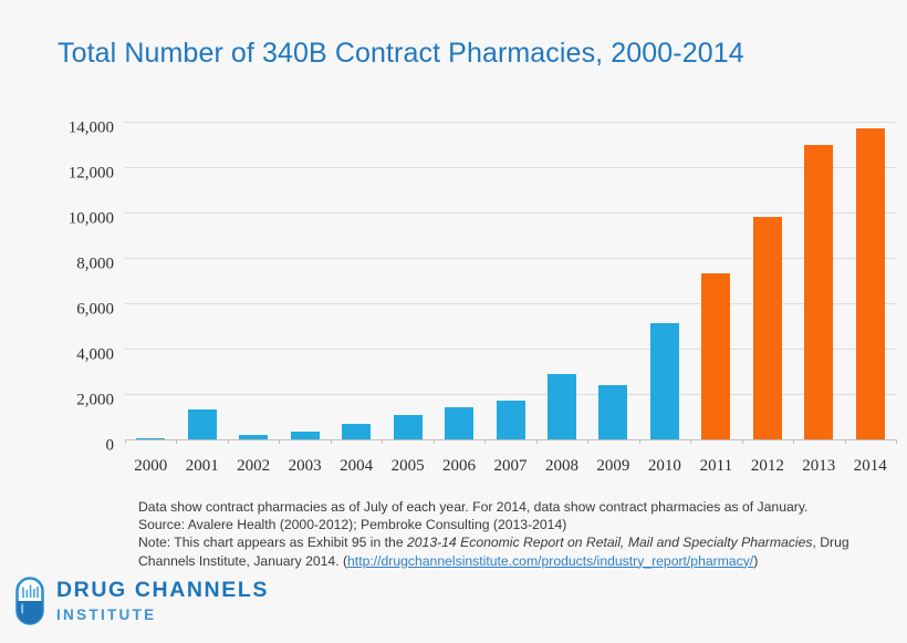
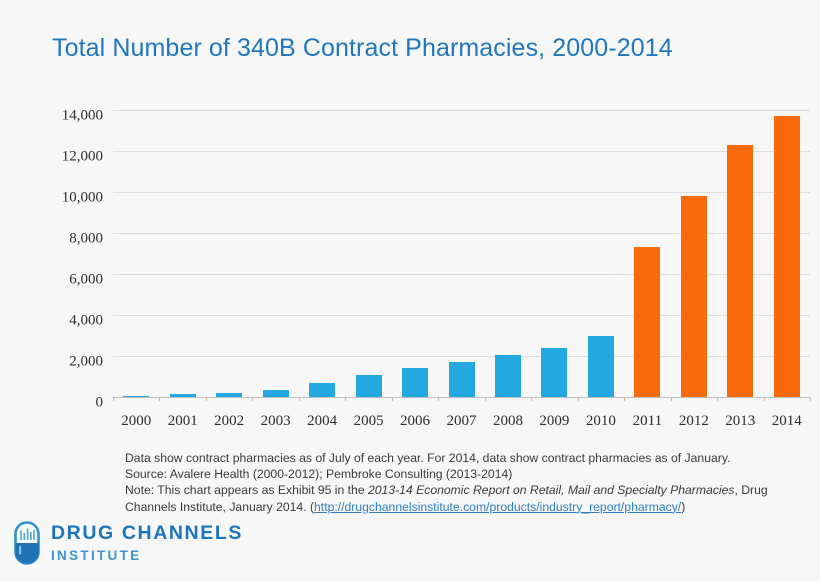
2001: 1300 -> 100
2008: 2900 -> 2000
2010: 5100 -> 3000
2013: 13000 -> 12300
